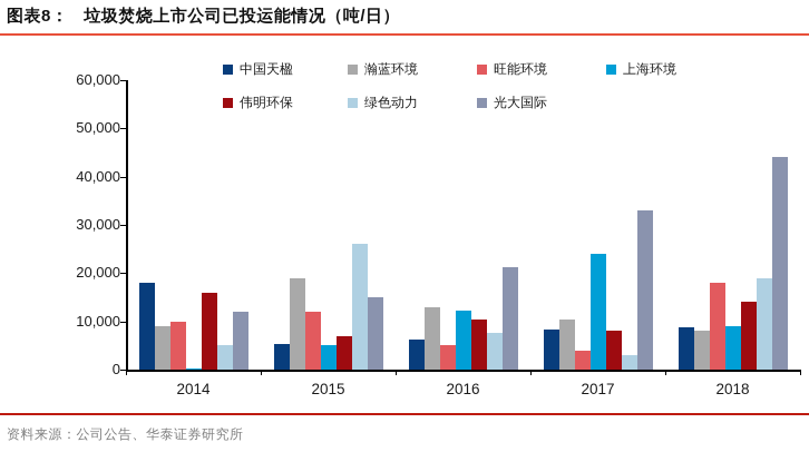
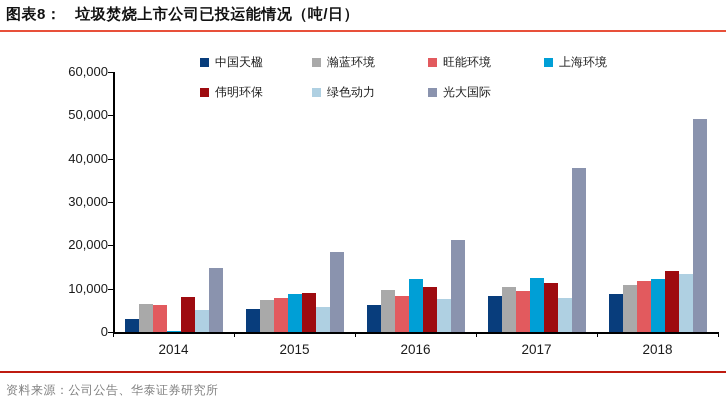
中国天楹/2014: 18000 -> 3000
瀚蓝环境/2014: 9000 -> 6000
旺能环境/2014: 10000 -> 6000
伟明环保/2014: 16000 -> 8000
光大国际/2014: 12000 -> 15000
瀚蓝环境/2015: 19000 -> 7000
旺能环境/2015: 12000 -> 8000
上海环境/2015: 5000 -> 9000
伟明环保/2015: 7000 -> 9000
绿色动力/2015: 26000 -> 6000
光大国际/2015: 15000 -> 18000
瀚蓝环境/2016: 13000 -> 10000
旺能环境/2016: 5000 -> 8000
旺能环境/2017: 4000 -> 9000
上海环境/2017: 24000 -> 12000
伟明环保/2017: 8000 -> 11000
绿色动力/2017: 3000 -> 8000
光大国际/2017: 33000 -> 38000
瀚蓝环境/2018: 8000 -> 11000
旺能环境/2018: 18000 -> 12000
上海环境/2018: 9000 -> 12000
绿色动力/2018: 19000 -> 14000
光大国际/2018: 44000 -> 49000
